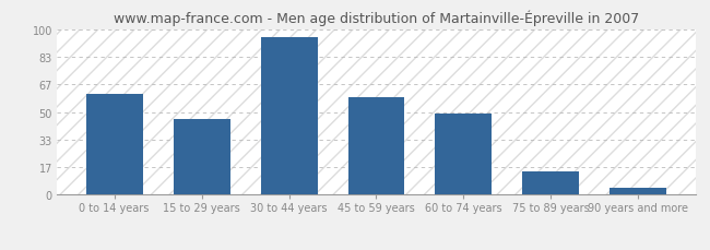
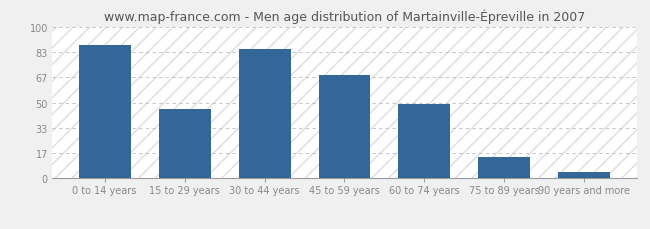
0 to 14 years: 61 -> 88
30 to 44 years: 95 -> 85
45 to 59 years: 59 -> 68
